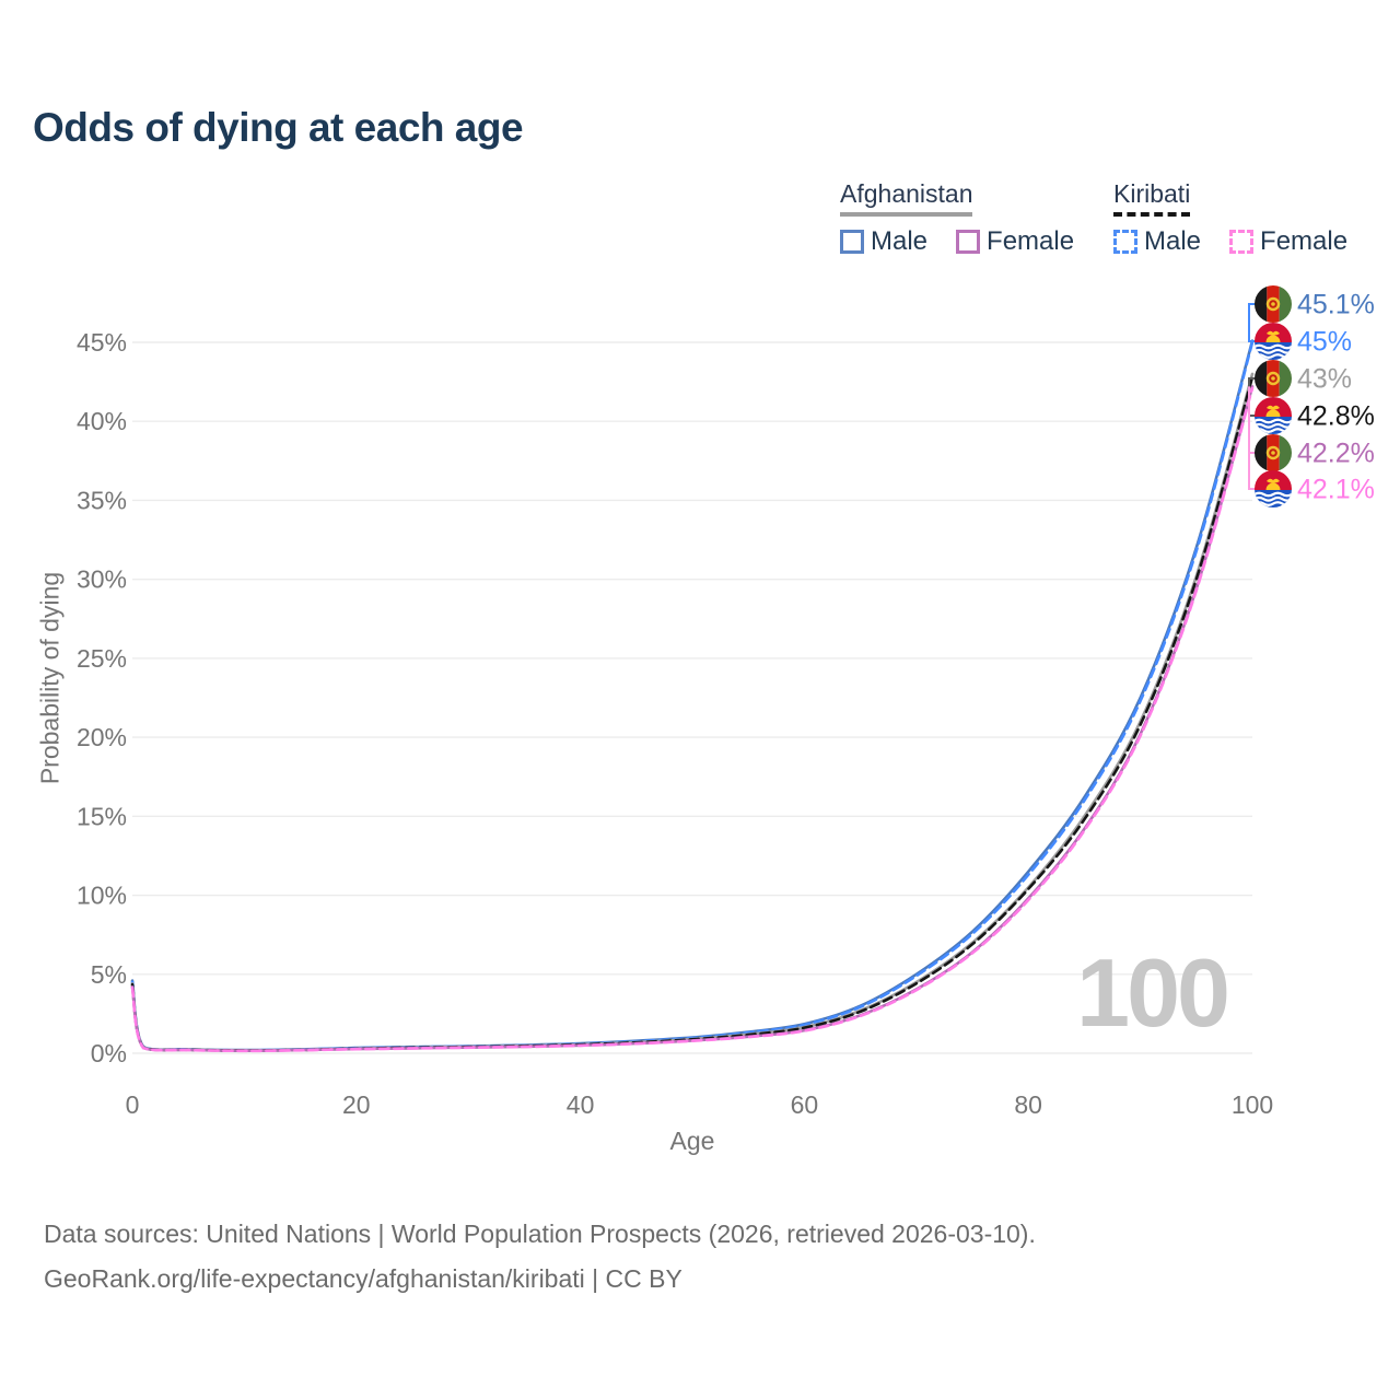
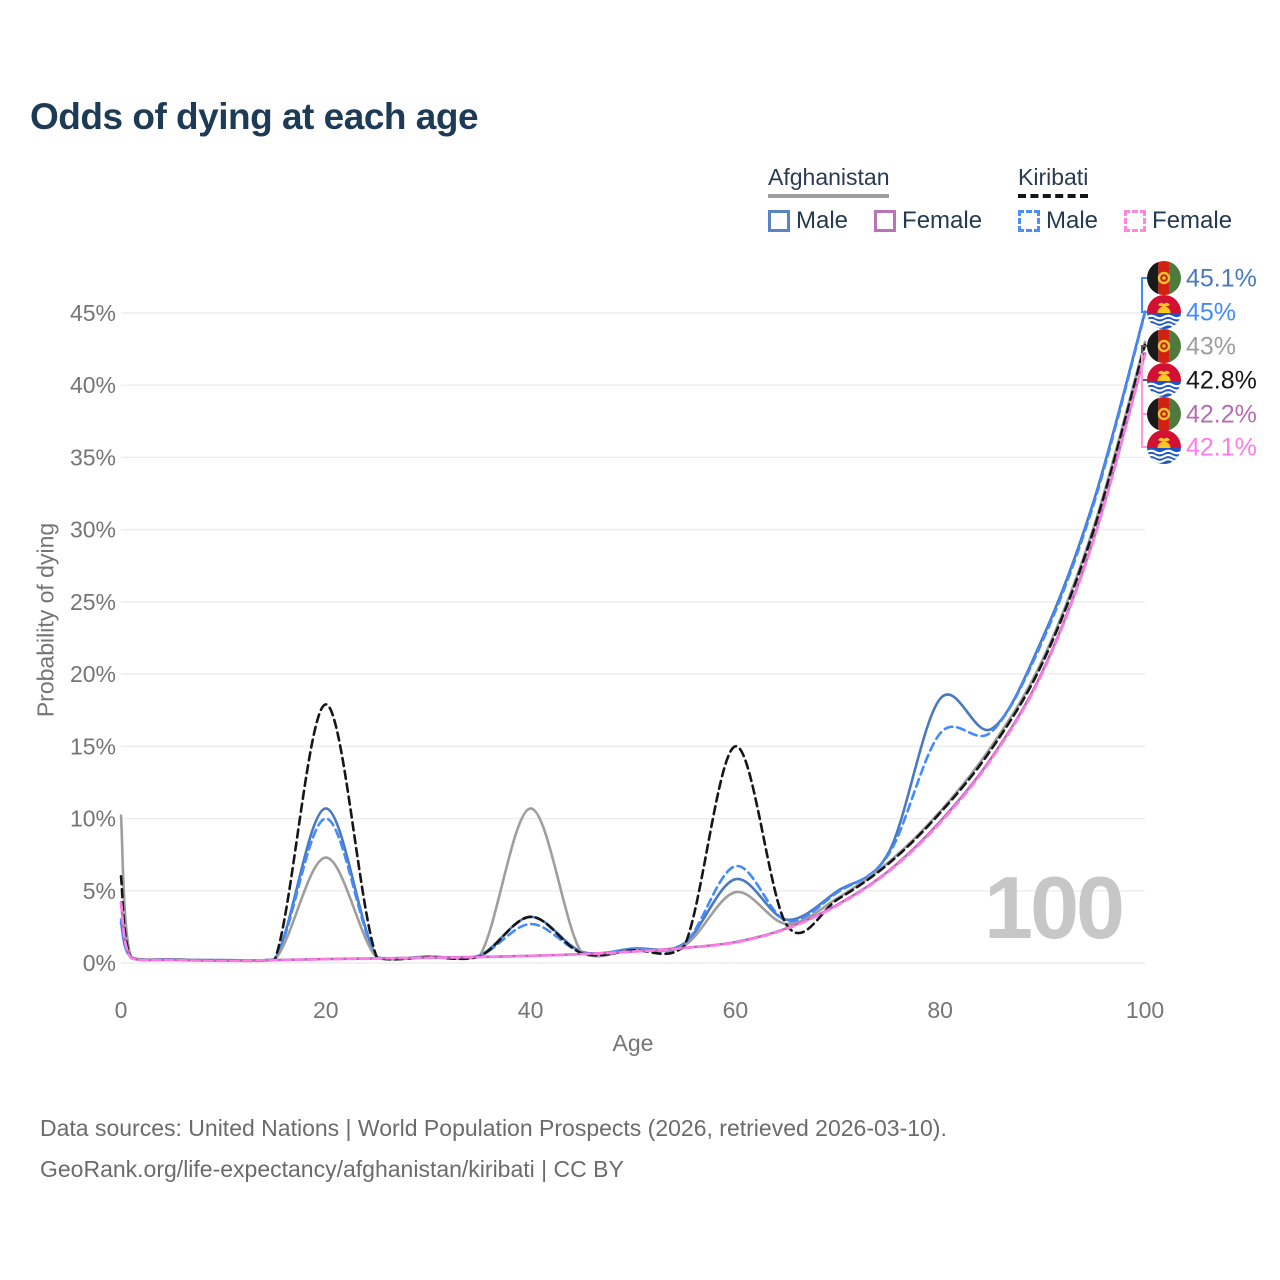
Afghanistan Male/0: 4.6% -> 2.8%
Kiribati Male/0: 4.5% -> 3.0%
Afghanistan/0: 4.4% -> 10.2%
Kiribati/0: 4.3% -> 6.0%
Afghanistan Male/20: 0.3% -> 10.7%
Kiribati Male/20: 0.3% -> 10.0%
Afghanistan/20: 0.3% -> 7.3%
Kiribati/20: 0.3% -> 17.9%
Afghanistan Male/40: 0.6% -> 3.2%
Kiribati Male/40: 0.6% -> 2.7%
Afghanistan/40: 0.6% -> 10.7%
Kiribati/40: 0.6% -> 3.2%
Afghanistan Male/60: 1.9% -> 5.8%
Kiribati Male/60: 1.8% -> 6.7%
Afghanistan/60: 1.6% -> 4.9%
Kiribati/60: 1.6% -> 15.0%
Afghanistan Male/80: 11.5% -> 18.3%
Kiribati Male/80: 11.3% -> 15.9%
